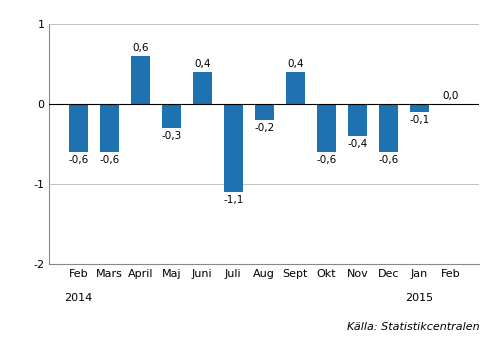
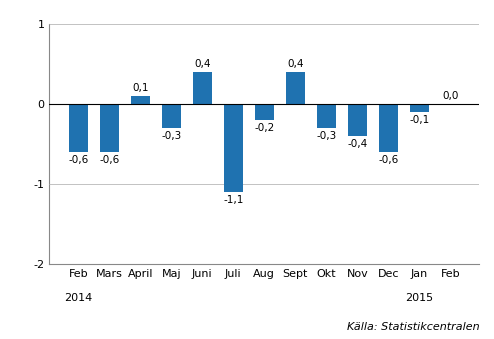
April: 0,6 -> 0,1
Okt: -0,6 -> -0,3
